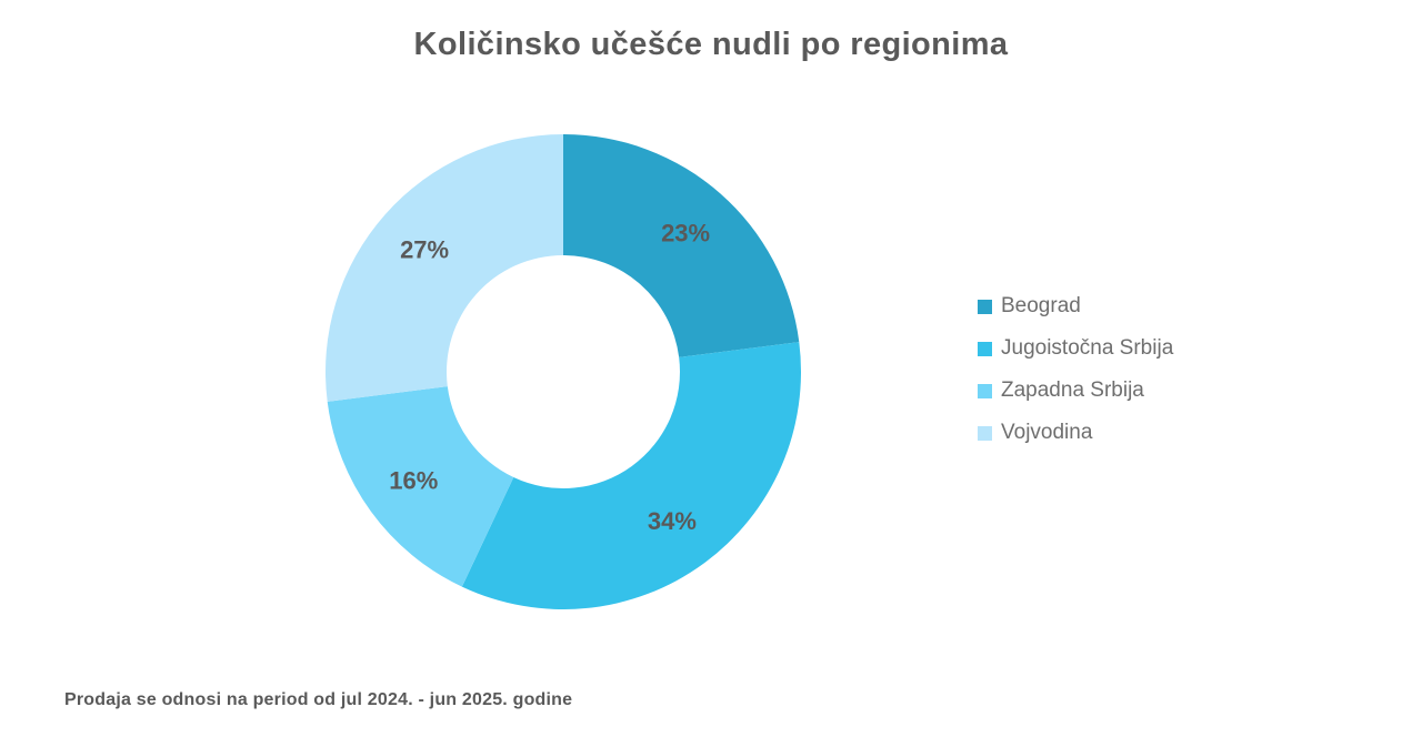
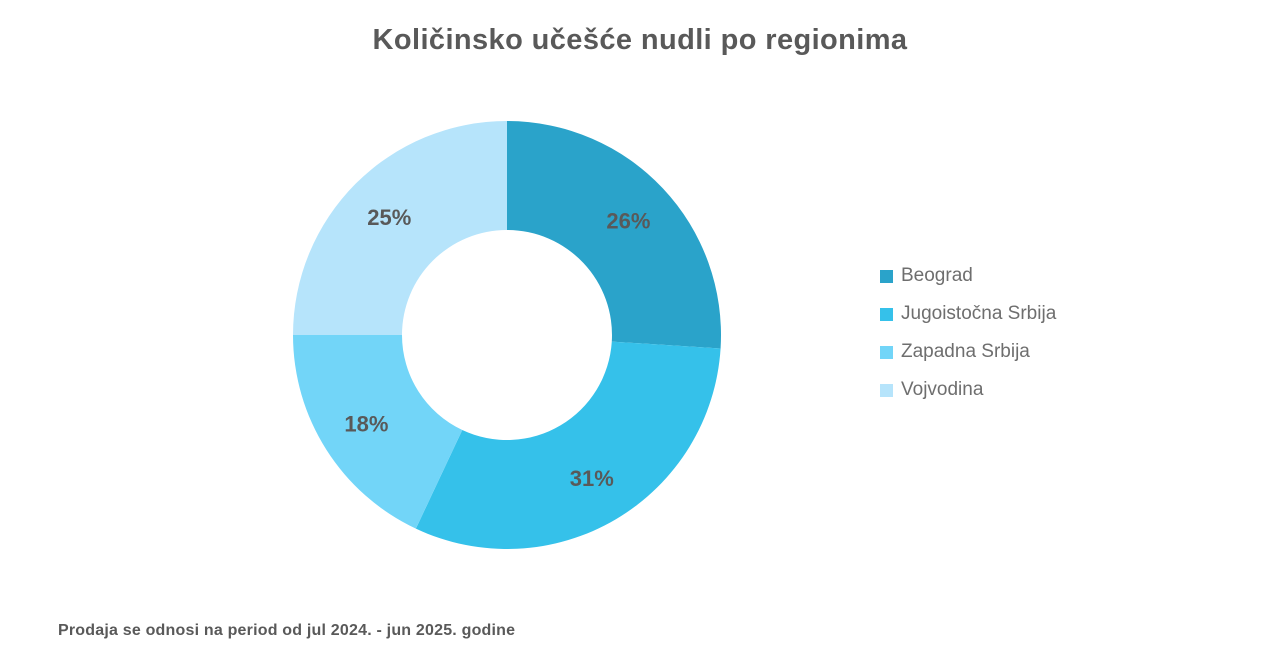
Beograd: 23% -> 26%
Jugoistočna Srbija: 34% -> 31%
Zapadna Srbija: 16% -> 18%
Vojvodina: 27% -> 25%
